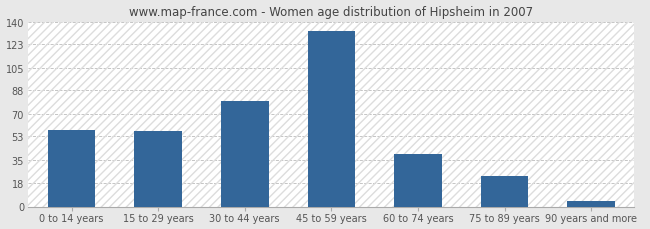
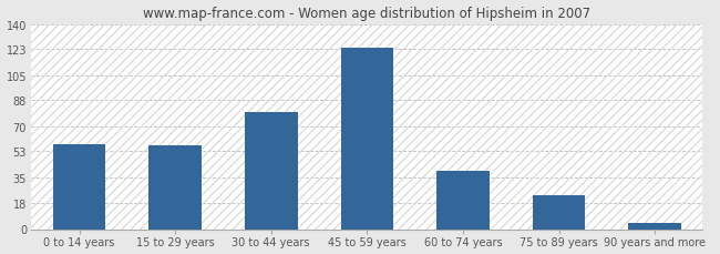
45 to 59 years: 133 -> 124
